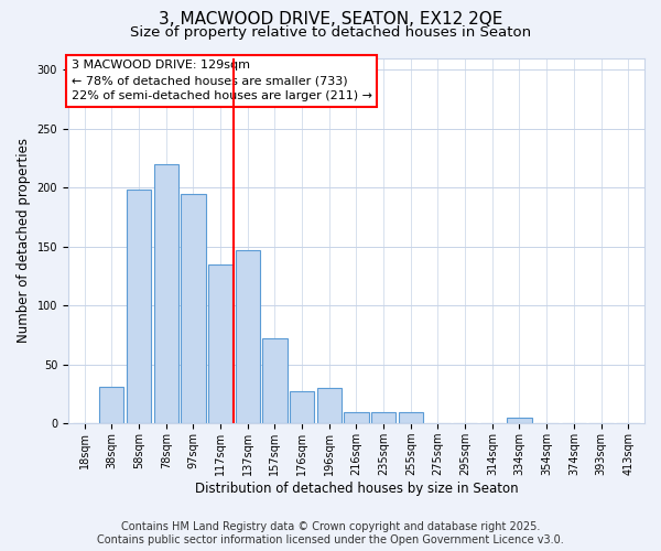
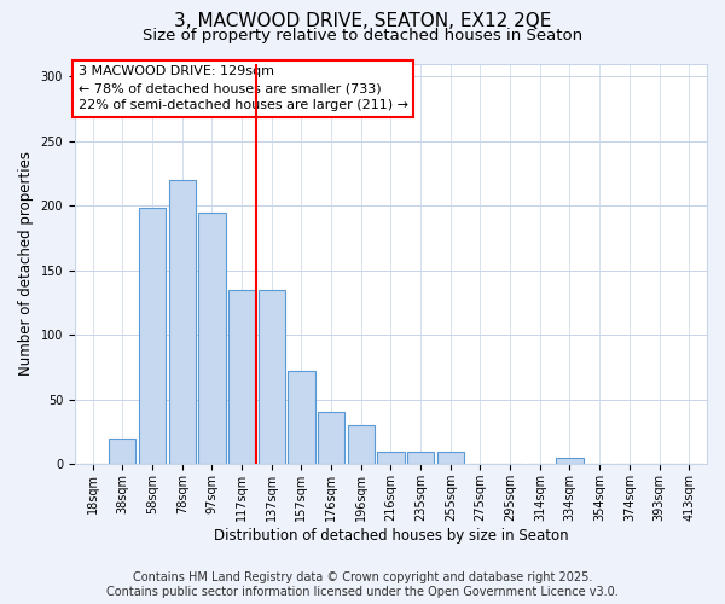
38sqm: 31 -> 20
137sqm: 147 -> 135
176sqm: 27 -> 40
